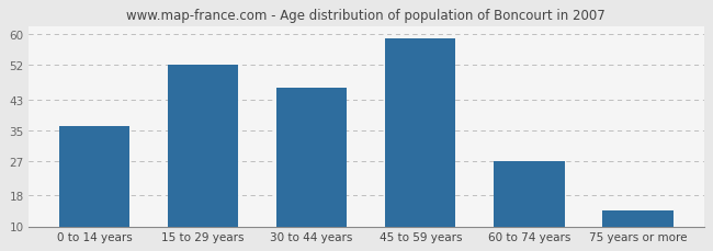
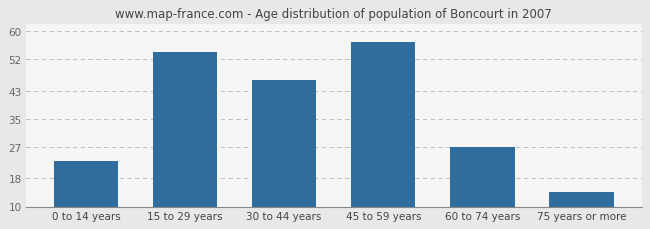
0 to 14 years: 36 -> 23
15 to 29 years: 52 -> 54
45 to 59 years: 59 -> 57
